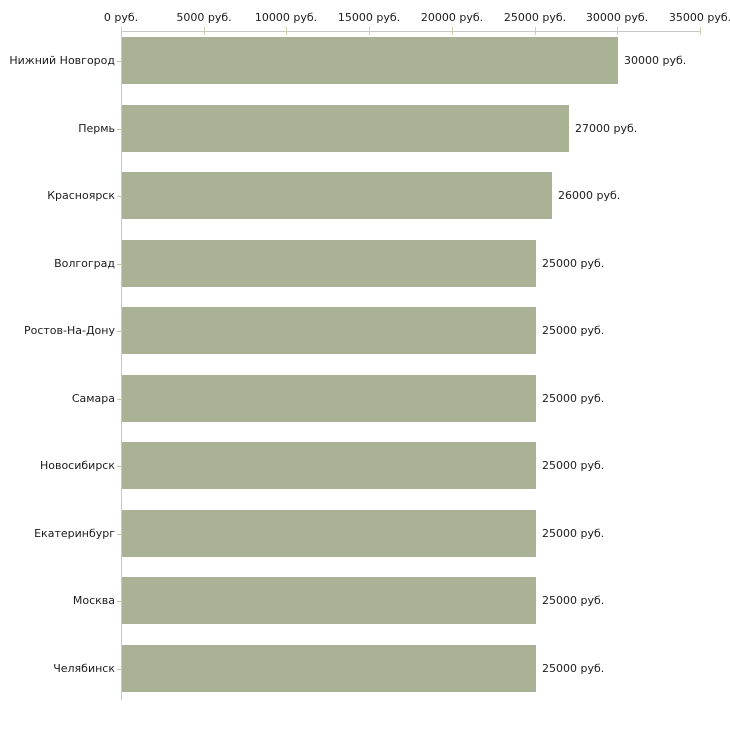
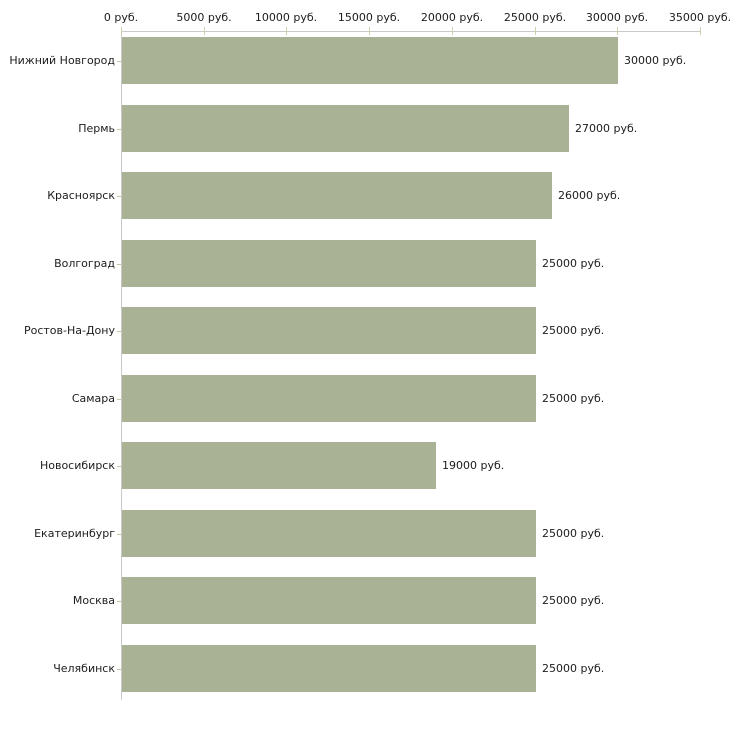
Новосибирск: 25000 -> 19000
